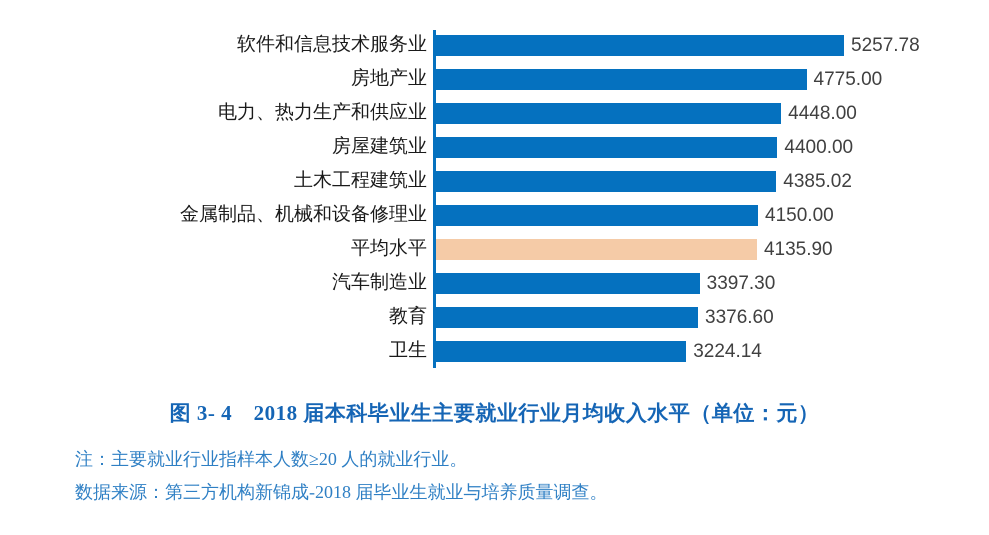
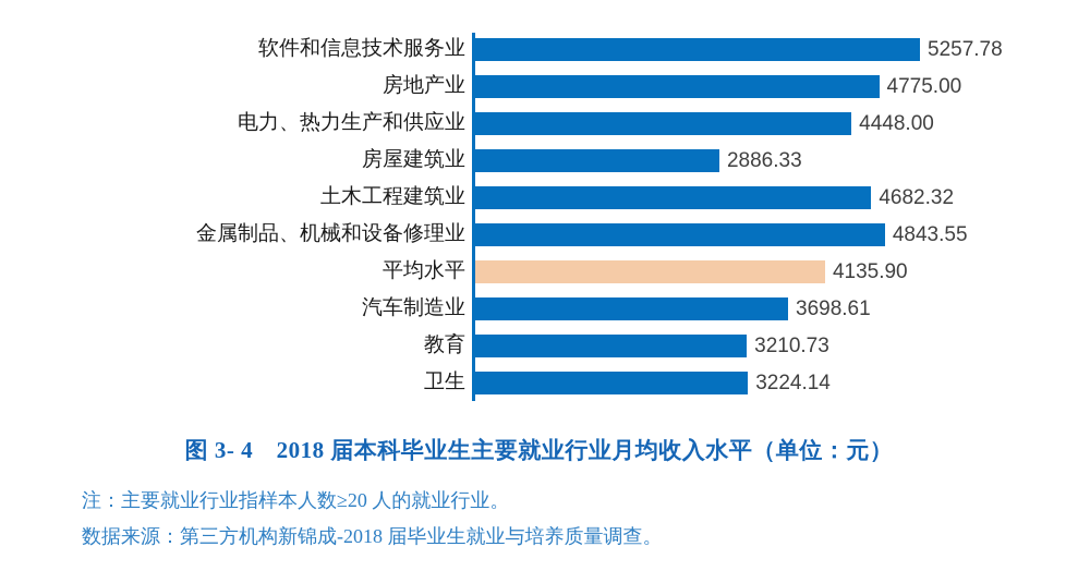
房屋建筑业: 4400.00 -> 2886.33
土木工程建筑业: 4385.02 -> 4682.32
金属制品、机械和设备修理业: 4150.00 -> 4843.55
汽车制造业: 3397.30 -> 3698.61
教育: 3376.60 -> 3210.73
